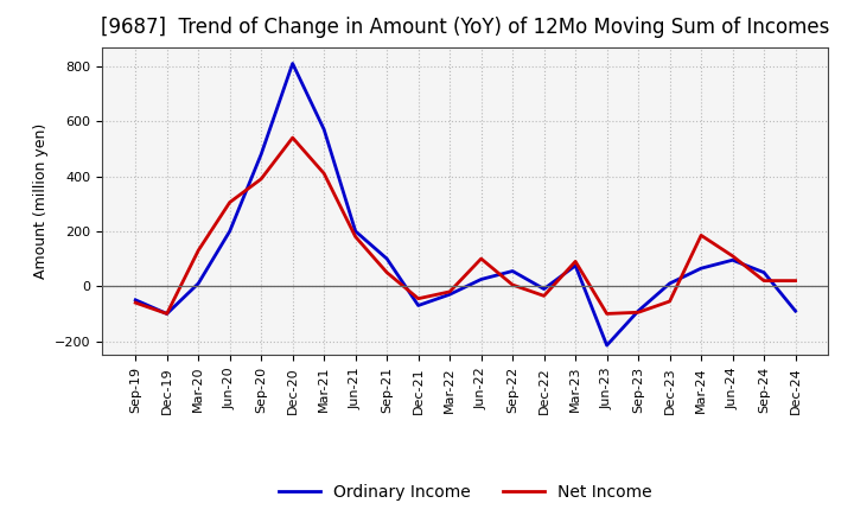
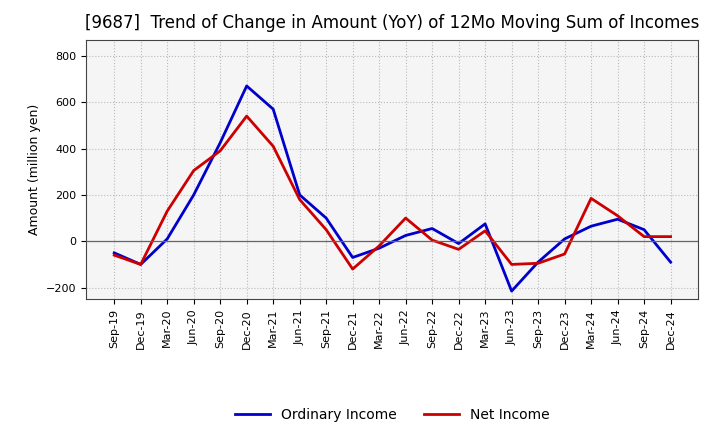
Ordinary Income/Sep-20: 480 -> 425
Ordinary Income/Dec-20: 810 -> 670
Net Income/Dec-21: -45 -> -120
Net Income/Mar-23: 90 -> 45
